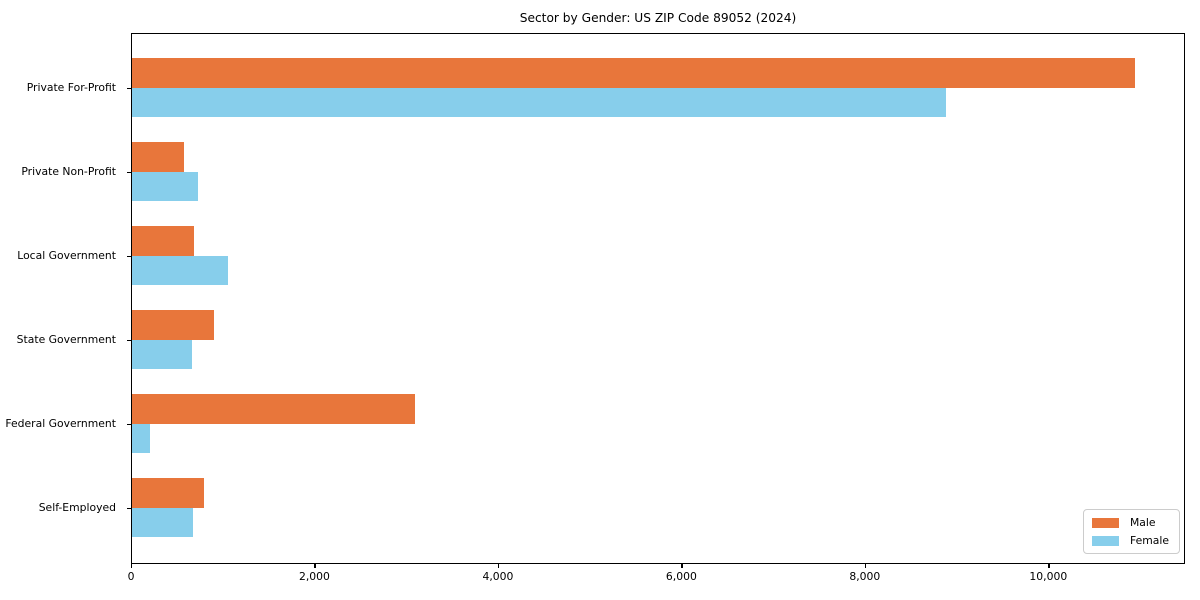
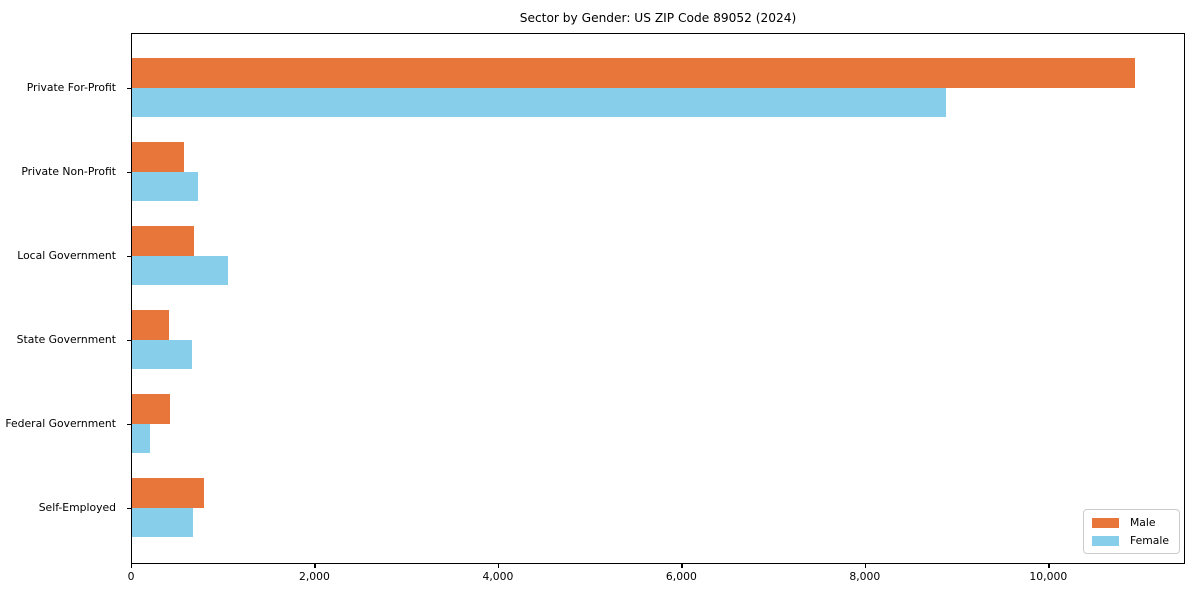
Male/State Government: 900 -> 400
Male/Federal Government: 3100 -> 400
